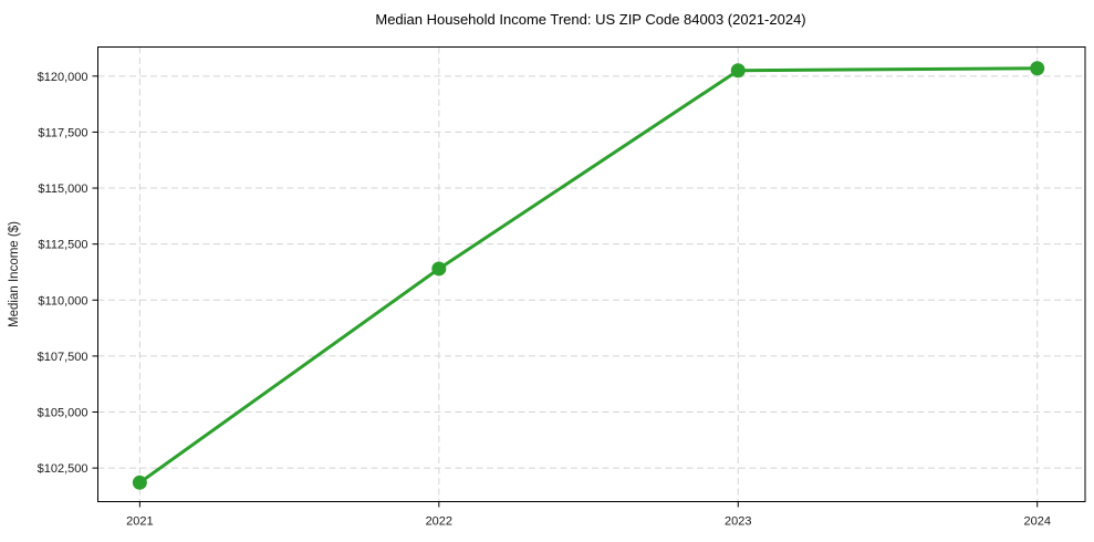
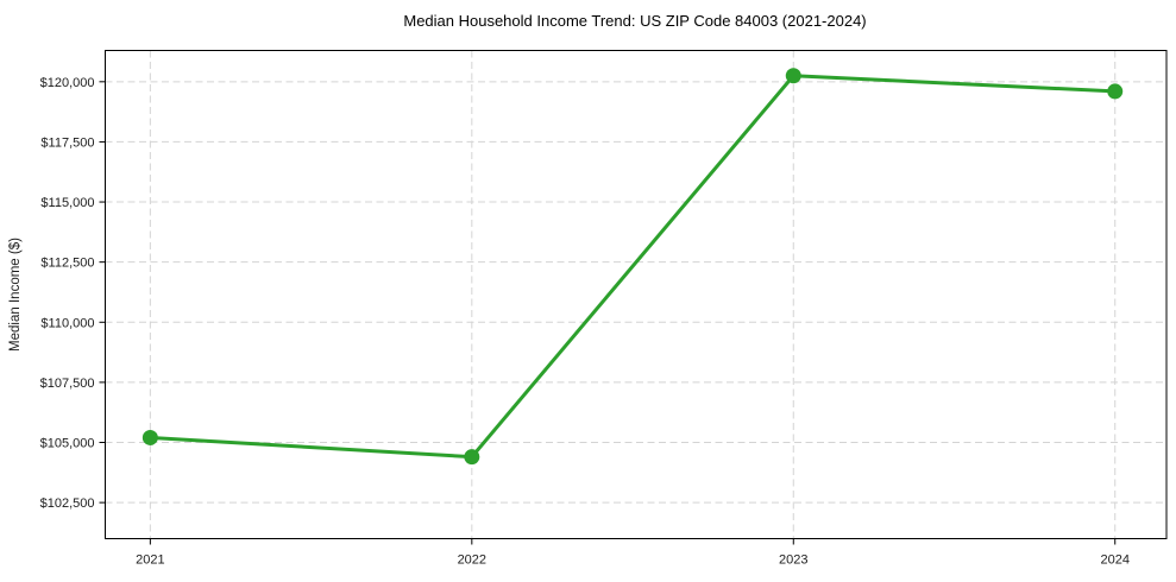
2021: $101800 -> $105200
2022: $111400 -> $104400
2024: $120400 -> $119600
